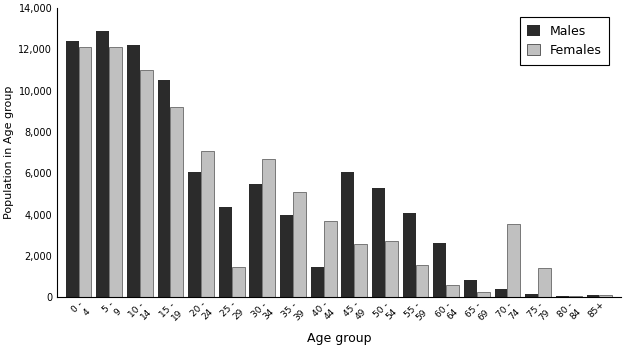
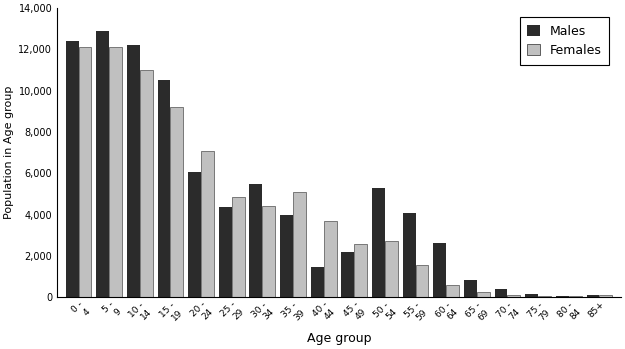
Females/25 - 29: 1,450 -> 4,850
Females/30 - 34: 6,700 -> 4,400
Males/45 - 49: 6,050 -> 2,200
Females/70 - 74: 3,550 -> 120
Females/75 - 79: 1,400 -> 80
